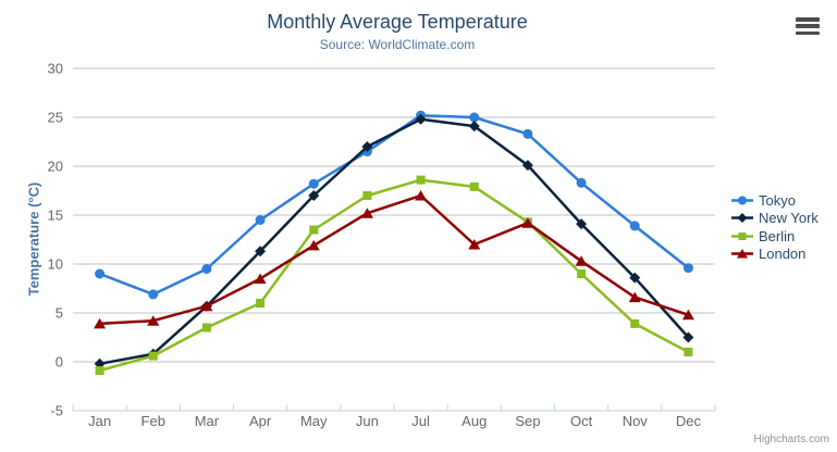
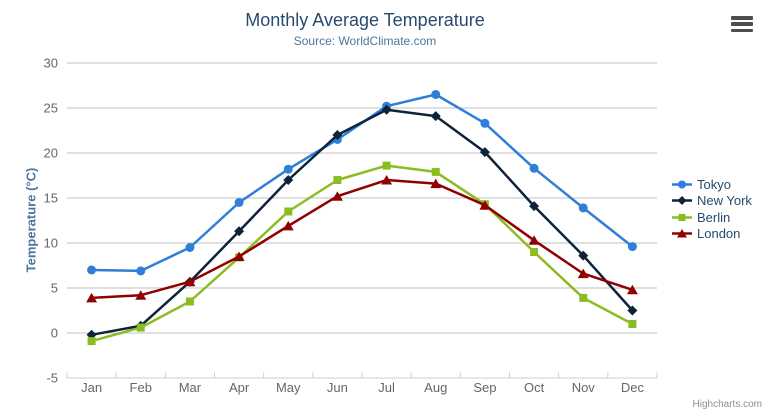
Tokyo/Jan: 9 -> 7
Berlin/Apr: 6 -> 8
Tokyo/Aug: 25 -> 26
London/Aug: 12 -> 17
